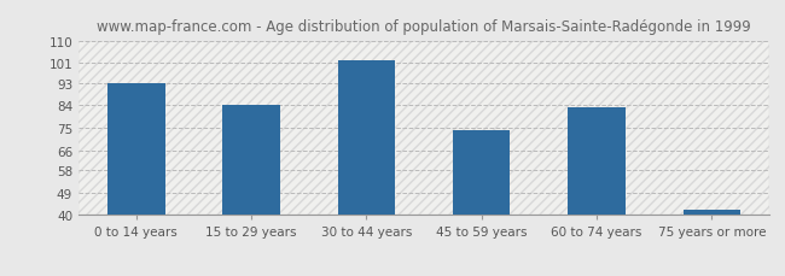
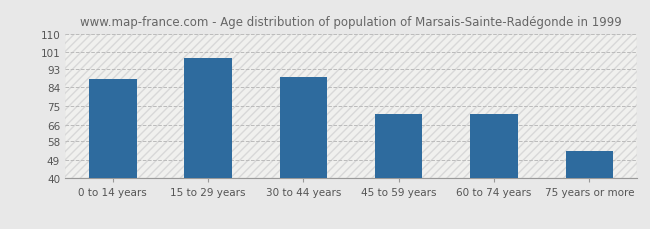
0 to 14 years: 93 -> 88
15 to 29 years: 84 -> 98
30 to 44 years: 102 -> 89
45 to 59 years: 74 -> 71
60 to 74 years: 83 -> 71
75 years or more: 42 -> 53
